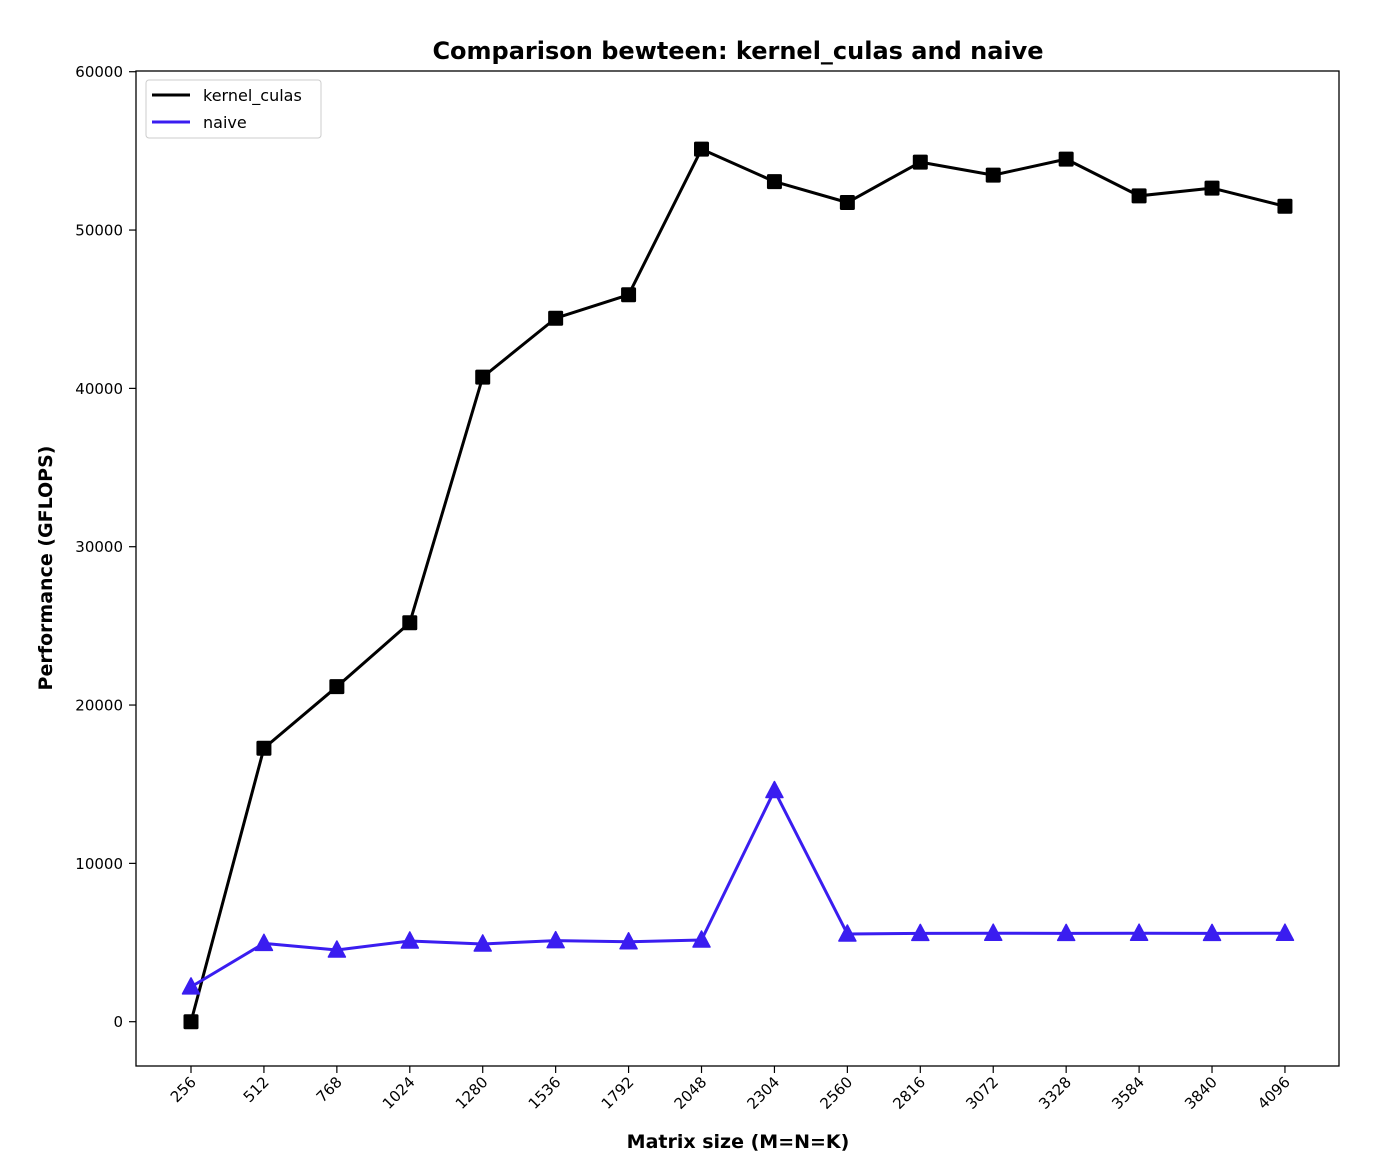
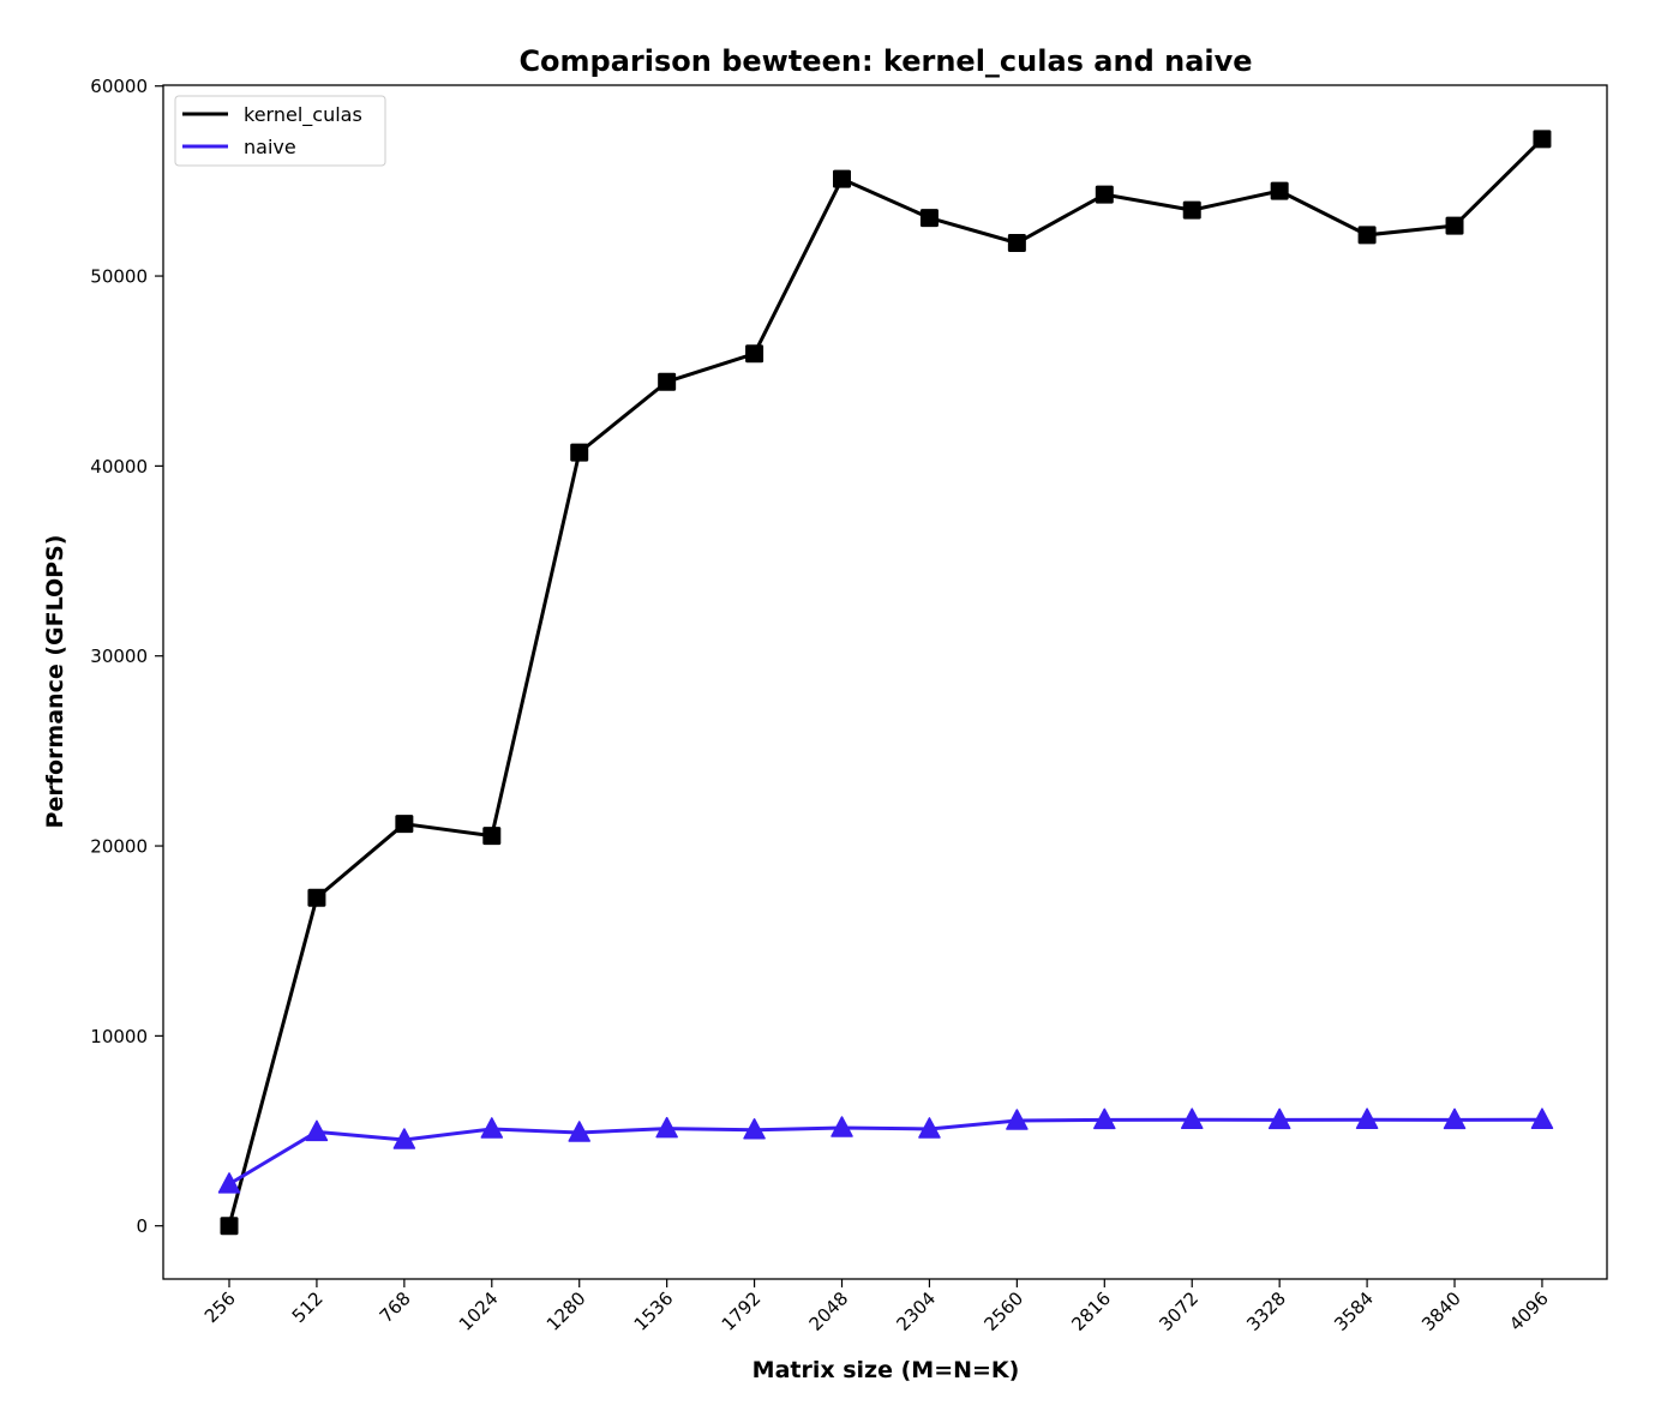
kernel_culas/1024: 25200 -> 20500
naive/2304: 14600 -> 5100
kernel_culas/4096: 51500 -> 57200
